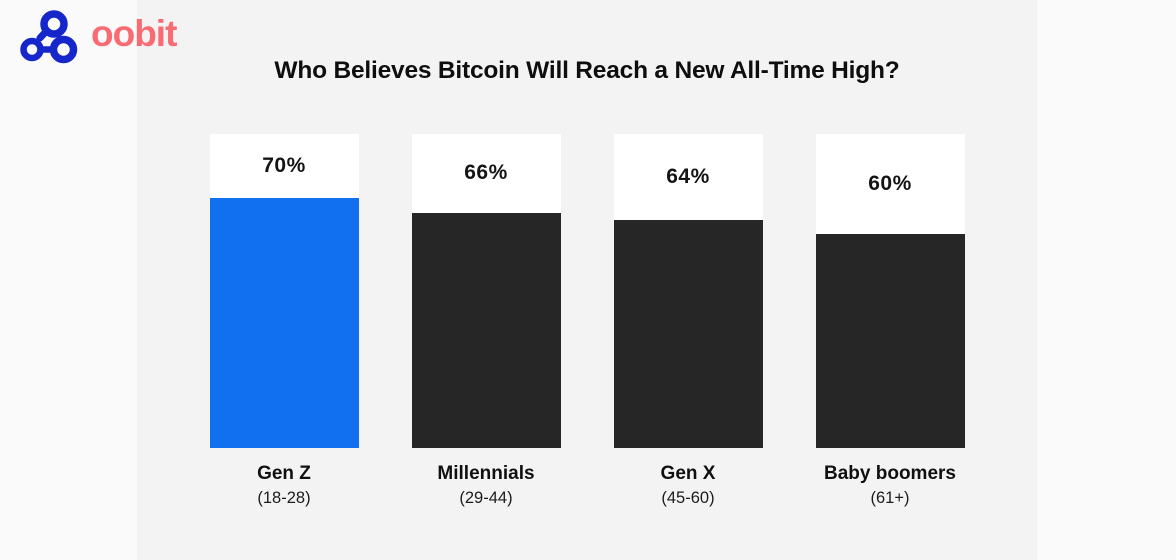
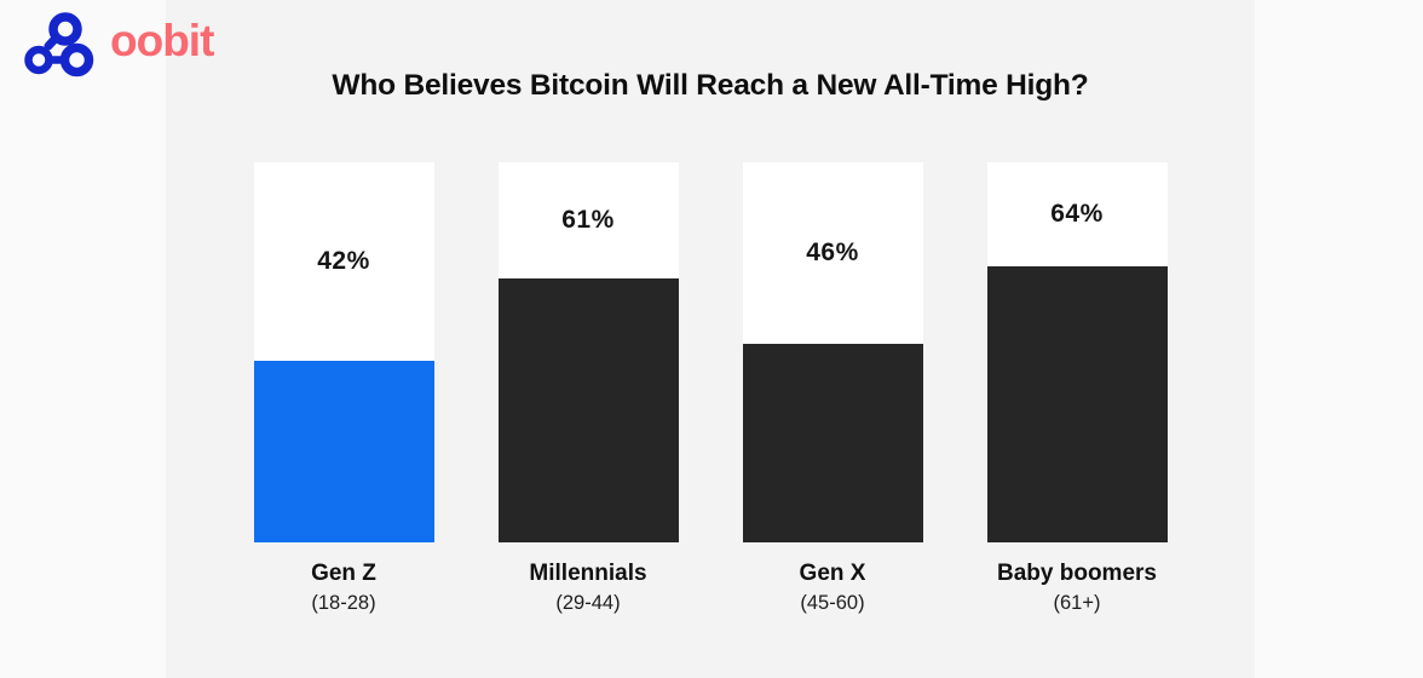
Gen Z: 70% -> 42%
Millennials: 66% -> 61%
Gen X: 64% -> 46%
Baby boomers: 60% -> 64%
